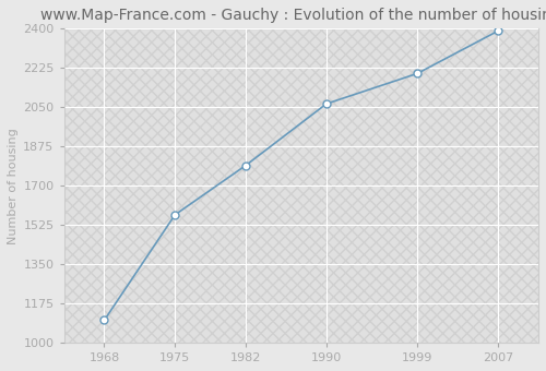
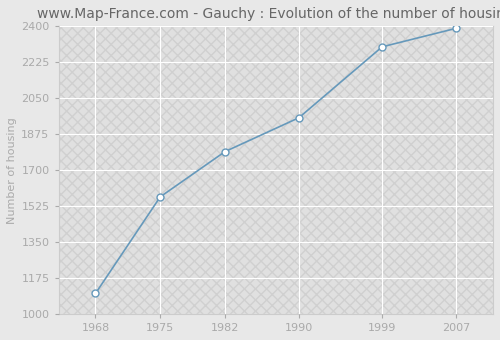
1990: 2065 -> 1955
1999: 2200 -> 2300
